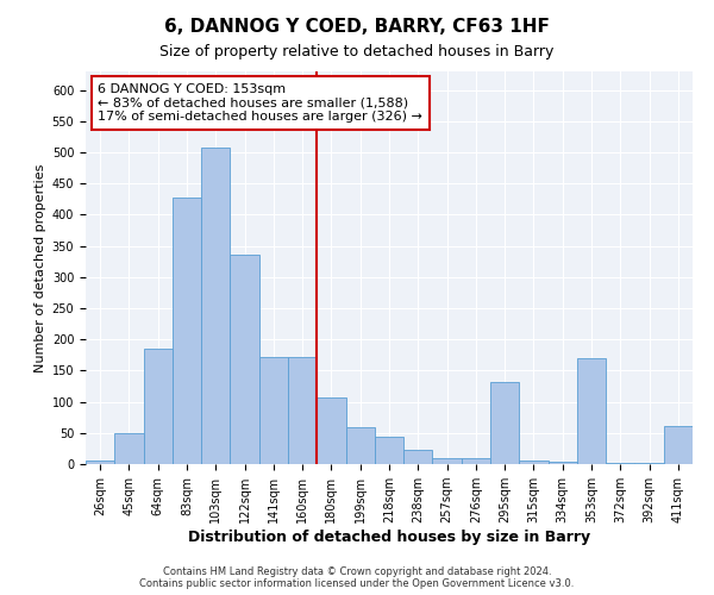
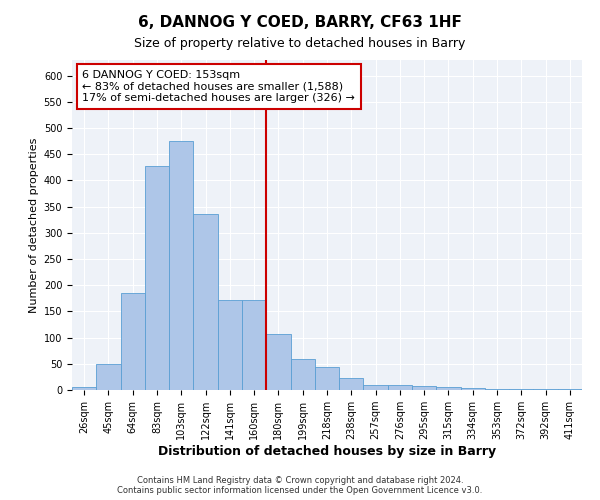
103sqm: 508 -> 475
295sqm: 132 -> 8
353sqm: 170 -> 2
411sqm: 62 -> 1
